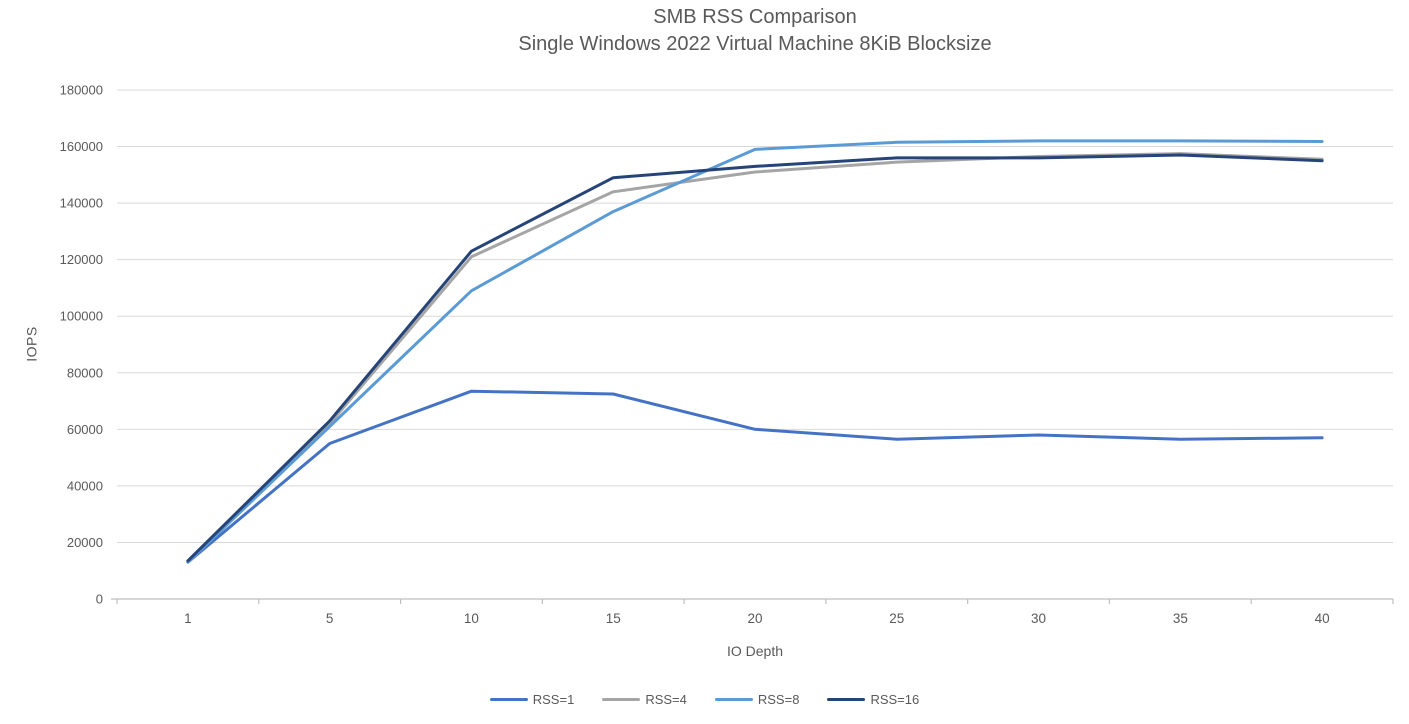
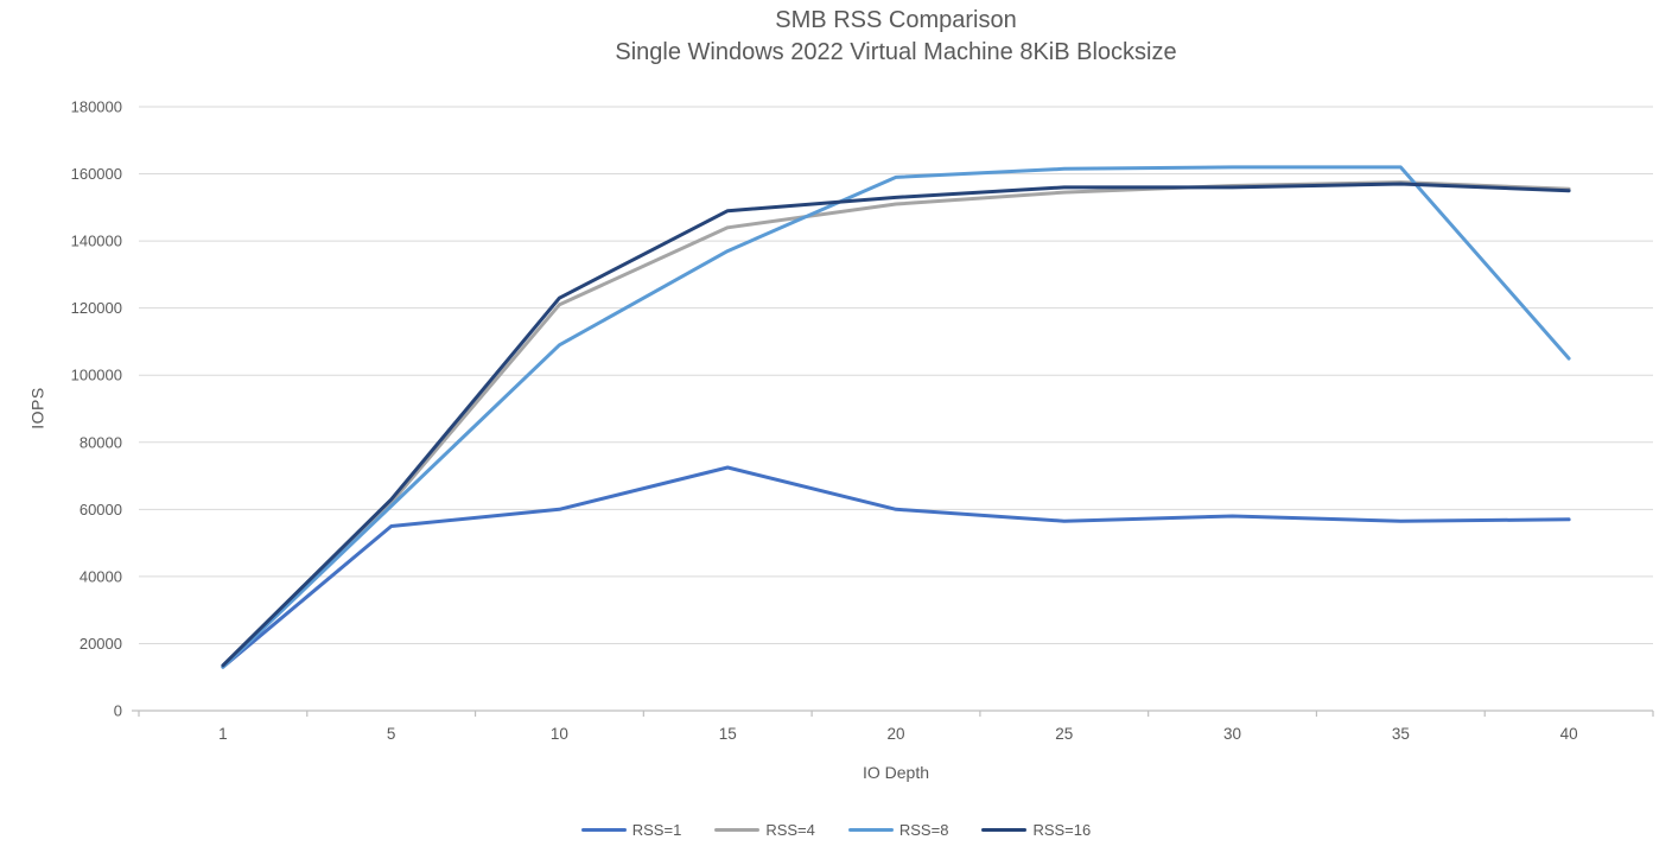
RSS=1/10: 74000 -> 60000
RSS=8/40: 162000 -> 105000
